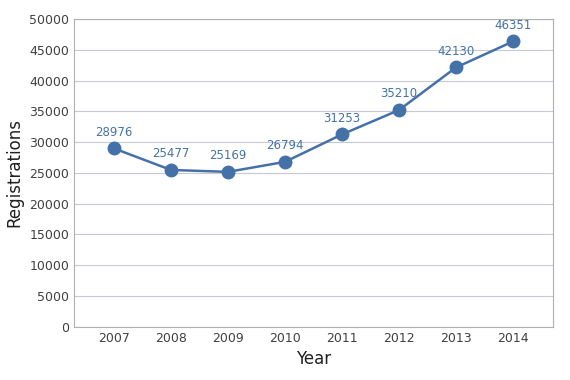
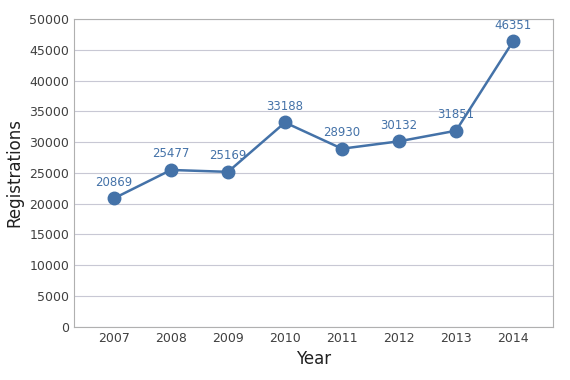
2007: 28976 -> 20869
2010: 26794 -> 33188
2011: 31253 -> 28930
2012: 35210 -> 30132
2013: 42130 -> 31851
